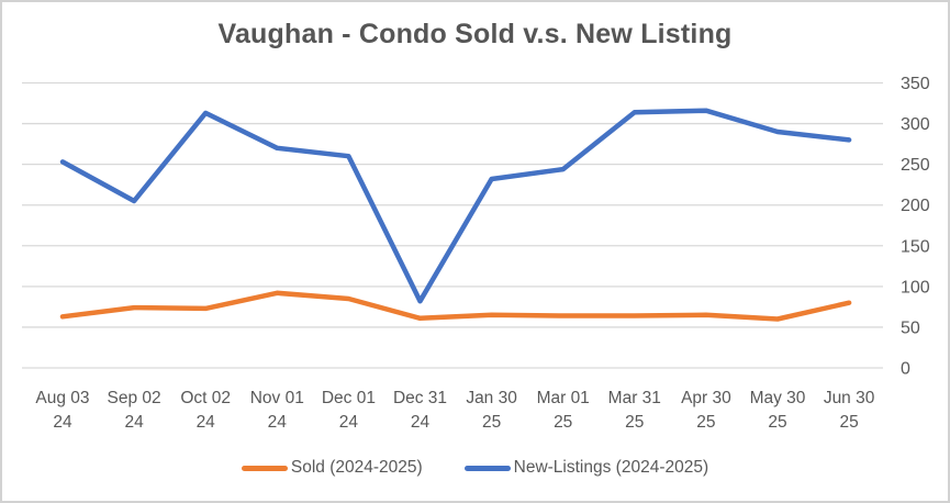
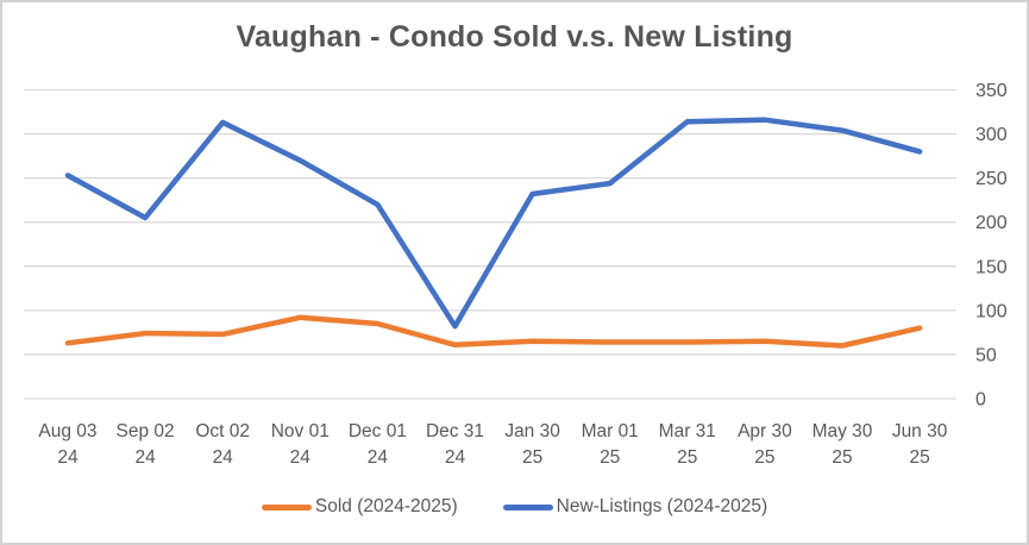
New-Listings (2024-2025)/Dec 01 24: 260 -> 220
New-Listings (2024-2025)/May 30 25: 290 -> 300
